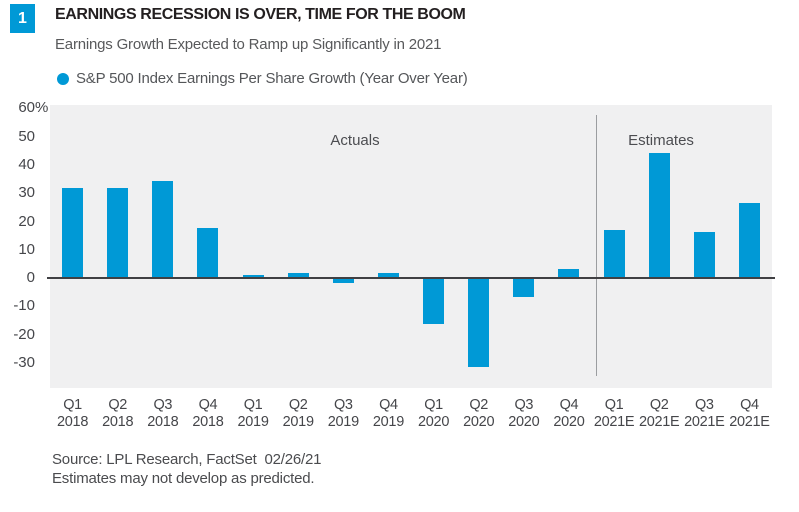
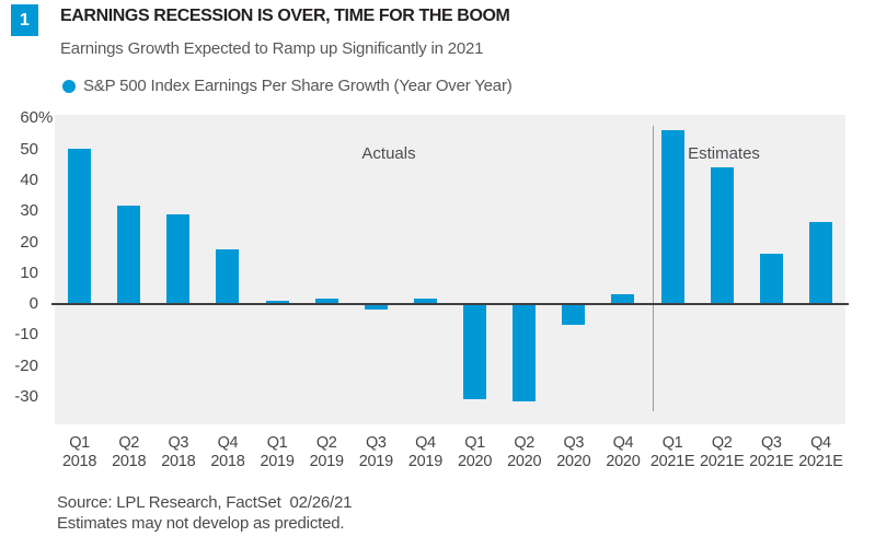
Q1 2018: 32 -> 50
Q3 2018: 34 -> 29
Q1 2020: -16 -> -31
Q1 2021E: 17 -> 56
